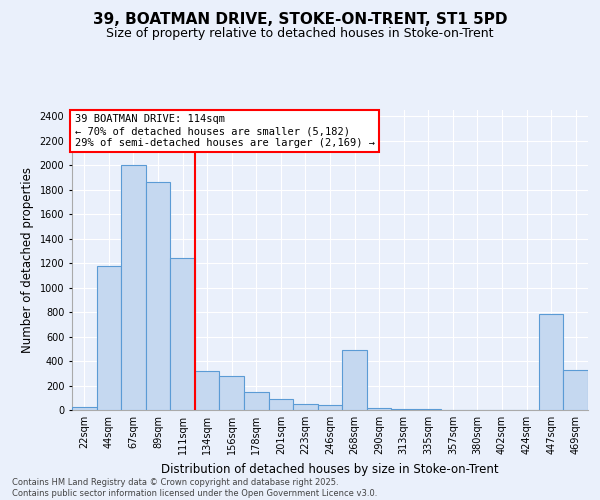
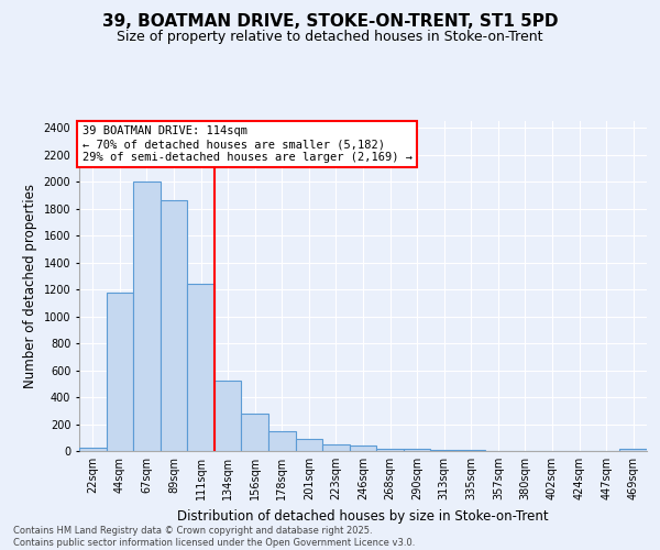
134sqm: 320 -> 520
268sqm: 490 -> 20
447sqm: 780 -> 0
469sqm: 330 -> 20
